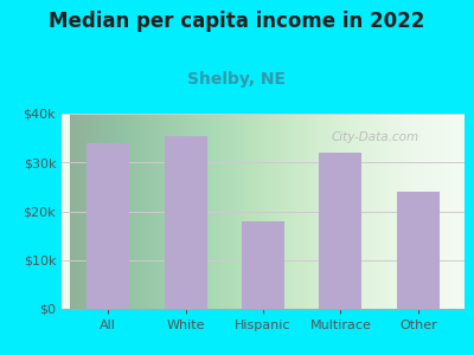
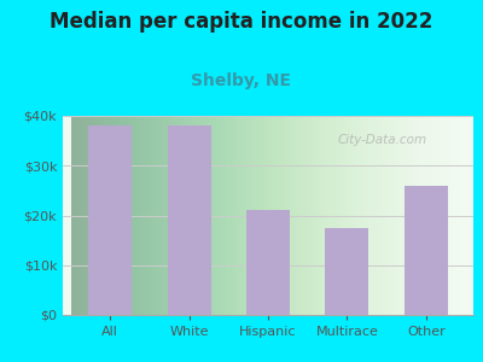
All: $34.0k -> $38.0k
White: $35.5k -> $38.0k
Hispanic: $18.0k -> $21.0k
Multirace: $32.0k -> $17.5k
Other: $24.0k -> $26.0k
